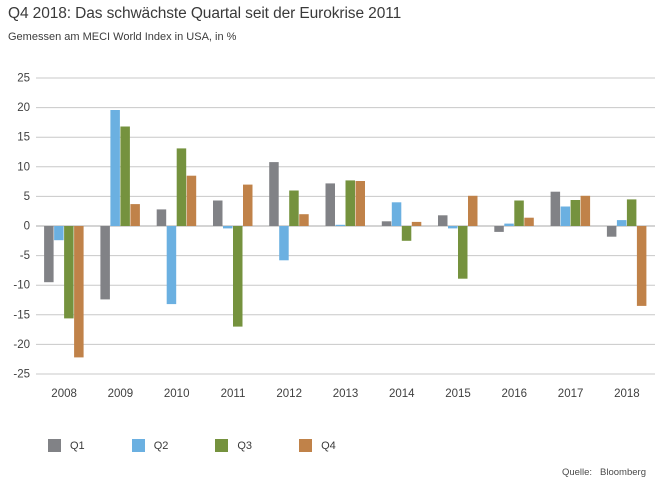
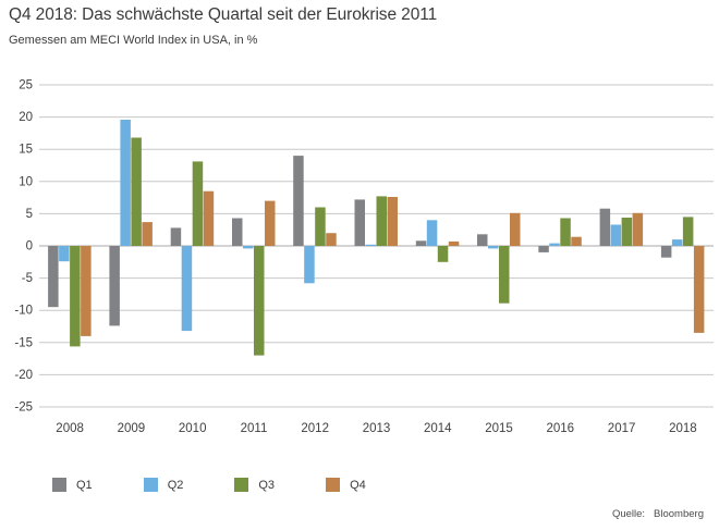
Q4/2008: -22 -> -14
Q1/2012: 11 -> 14
